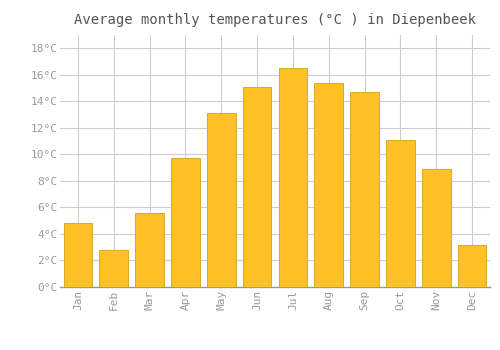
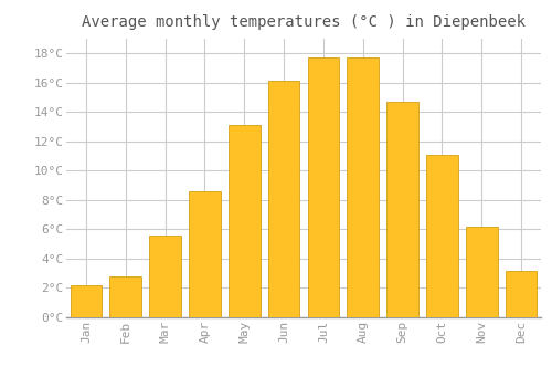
Jan: 4.8°C -> 2.2°C
Apr: 9.7°C -> 8.6°C
Jun: 15.1°C -> 16.1°C
Jul: 16.5°C -> 17.7°C
Aug: 15.4°C -> 17.7°C
Nov: 8.9°C -> 6.2°C
